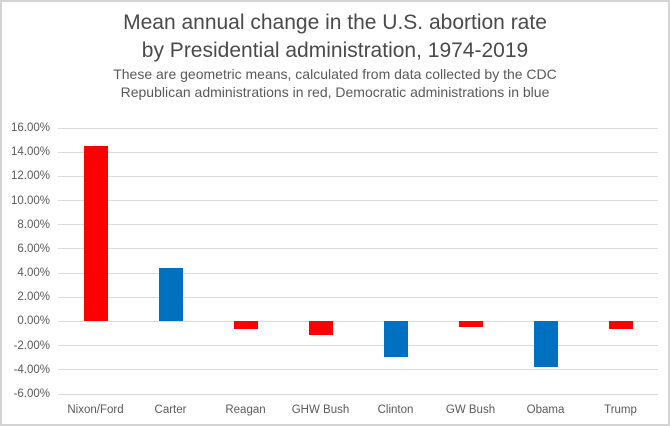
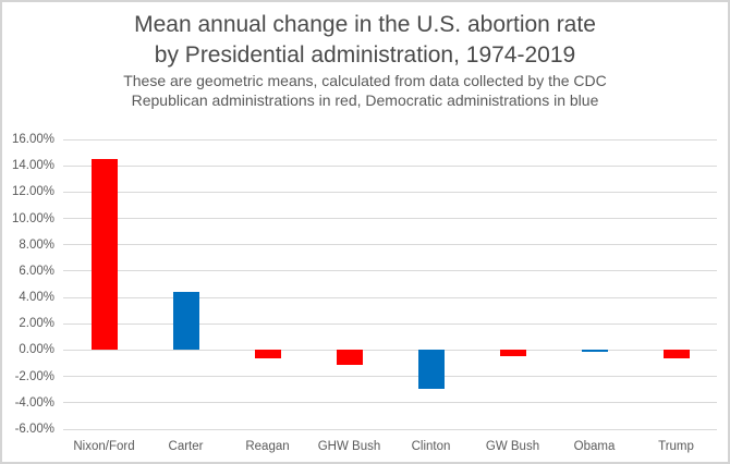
Obama: -3.8% -> -0.1%
